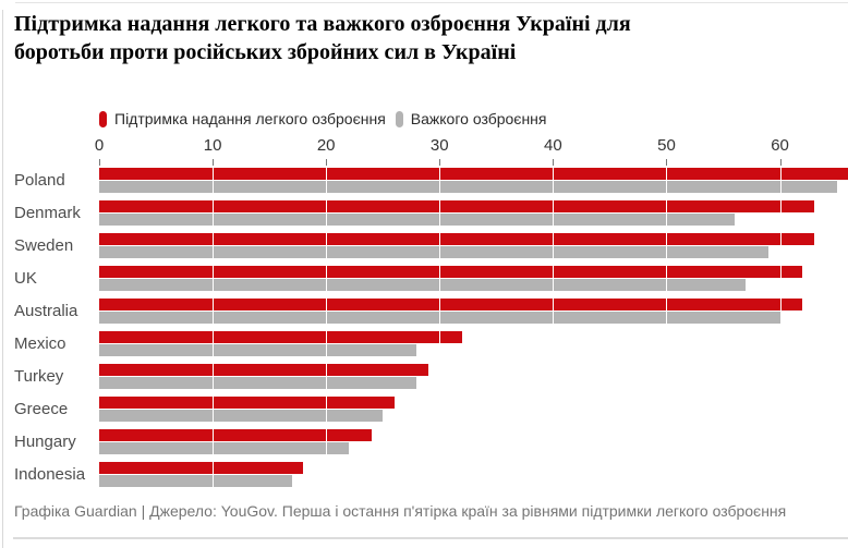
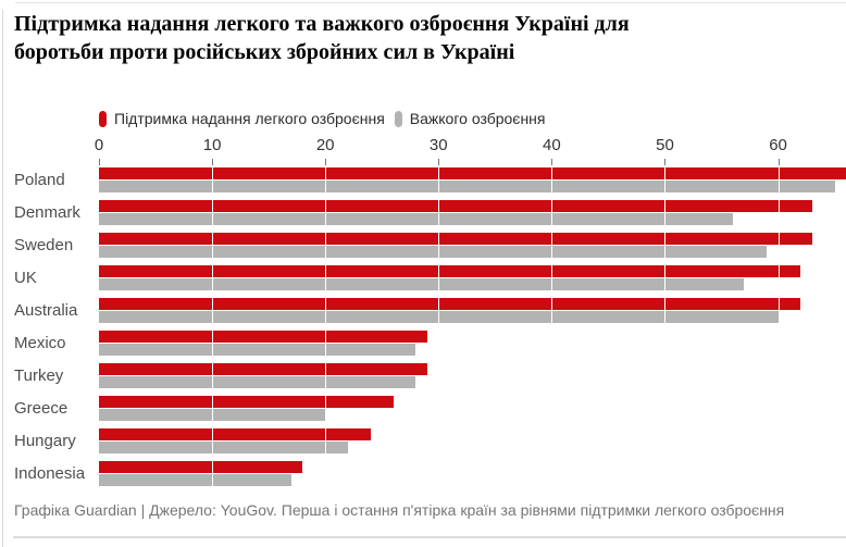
Підтримка надання легкого озброєння/Mexico: 32 -> 29
Важкого озброєння/Greece: 25 -> 20
